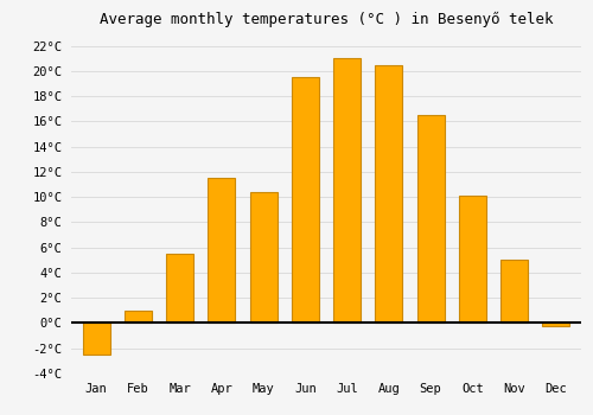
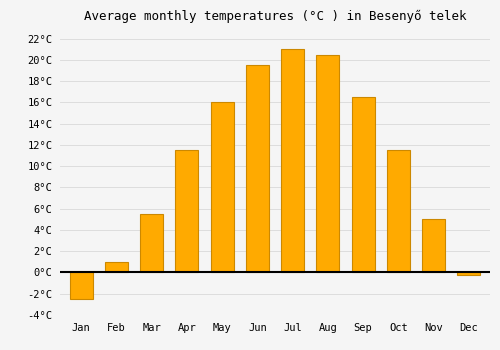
May: 10.4°C -> 16.0°C
Oct: 10.1°C -> 11.5°C
